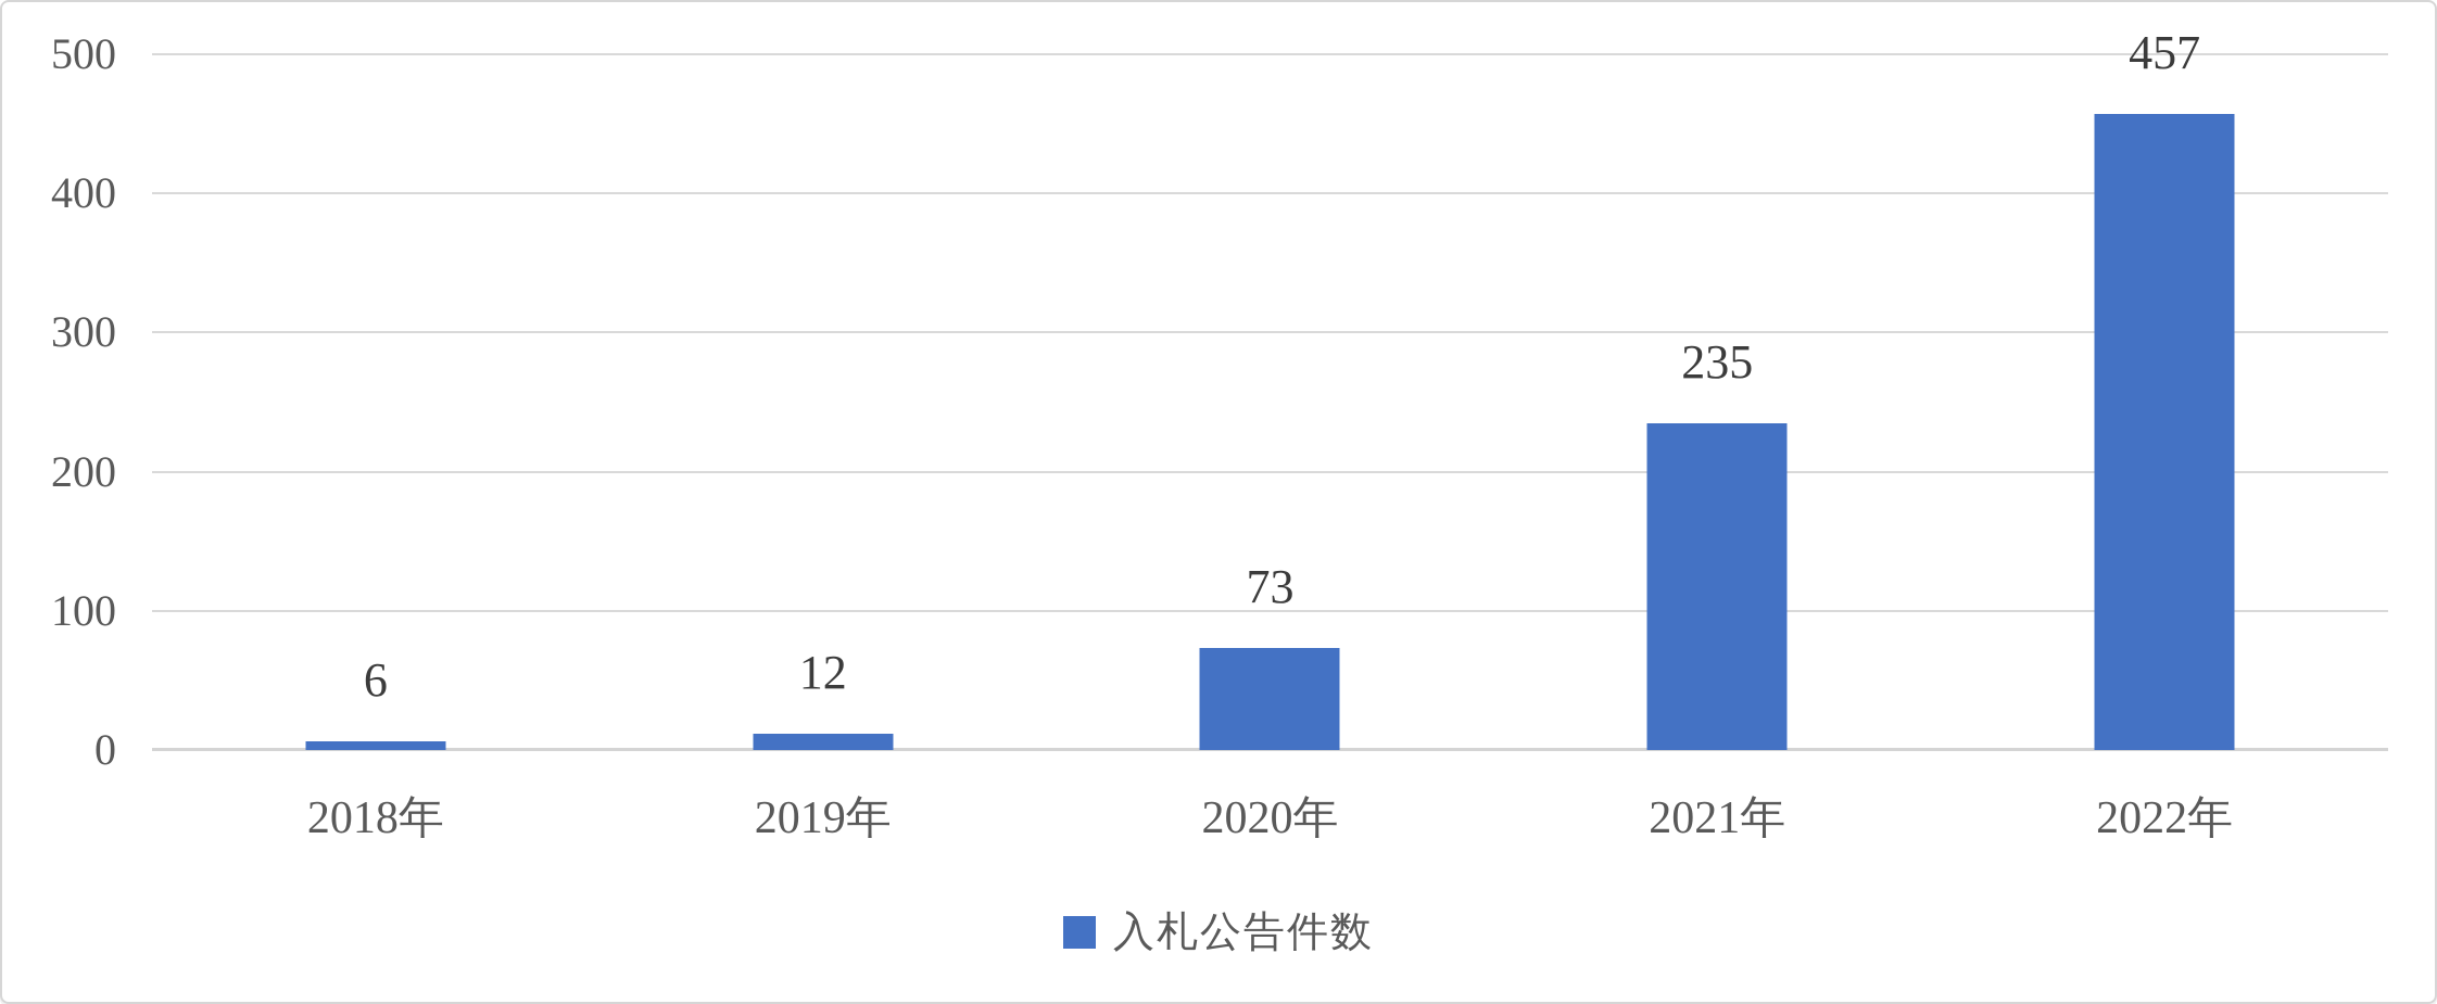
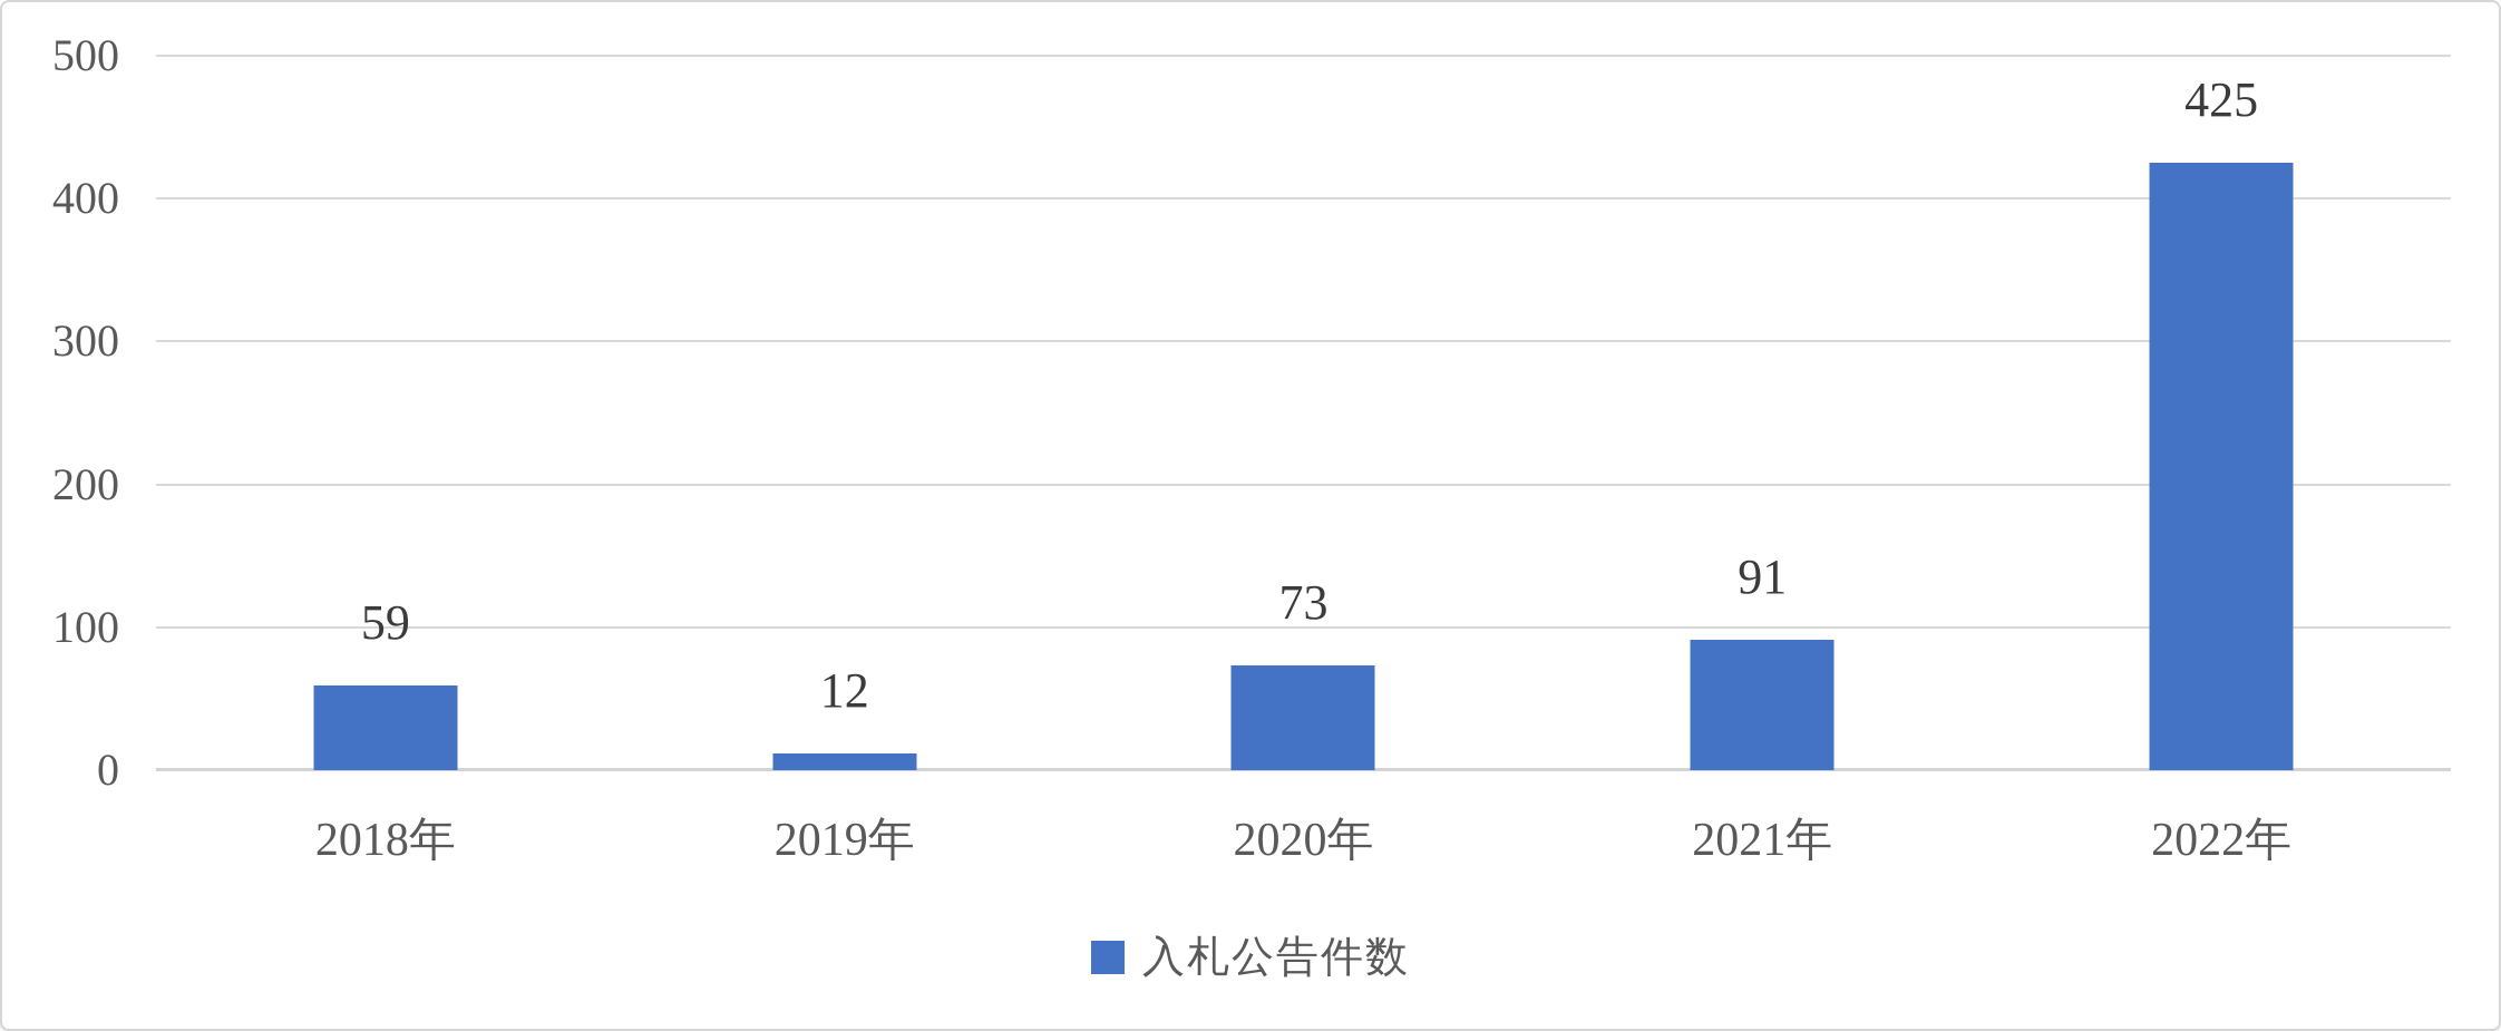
2018年: 6 -> 59
2021年: 235 -> 91
2022年: 457 -> 425
